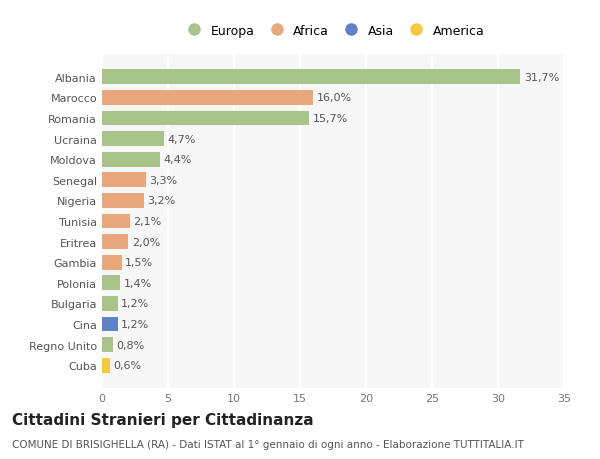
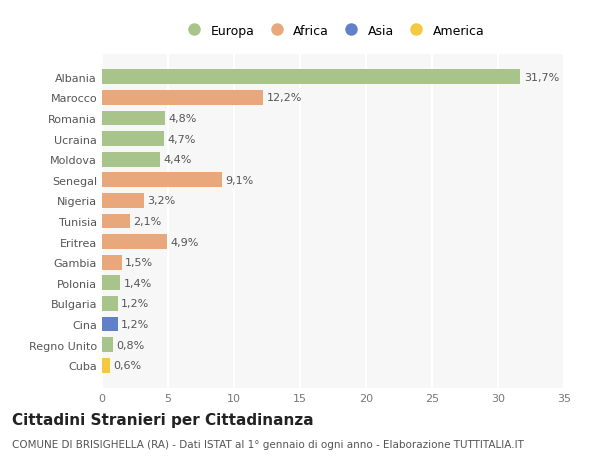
Marocco: 16,0% -> 12,2%
Romania: 15,7% -> 4,8%
Senegal: 3,3% -> 9,1%
Eritrea: 2,0% -> 4,9%
